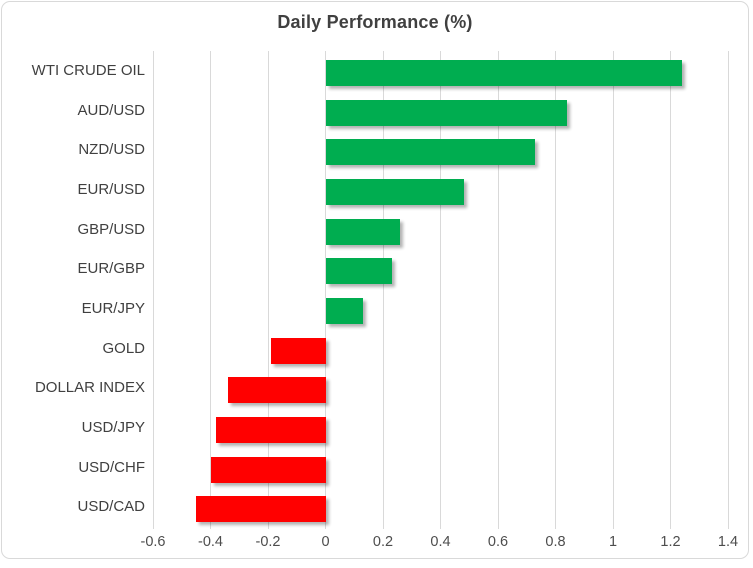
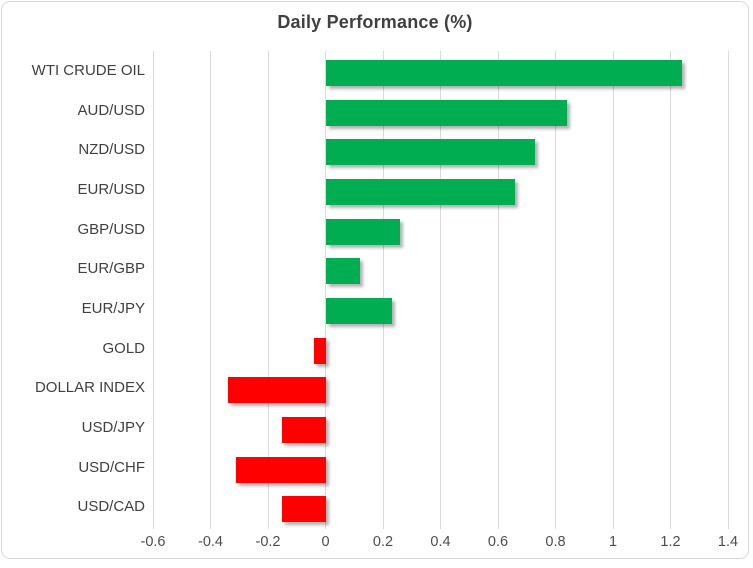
EUR/USD: 0.48 -> 0.66
EUR/GBP: 0.23 -> 0.12
EUR/JPY: 0.13 -> 0.23
GOLD: -0.19 -> -0.04
USD/JPY: -0.38 -> -0.15
USD/CHF: -0.40 -> -0.31
USD/CAD: -0.45 -> -0.15
